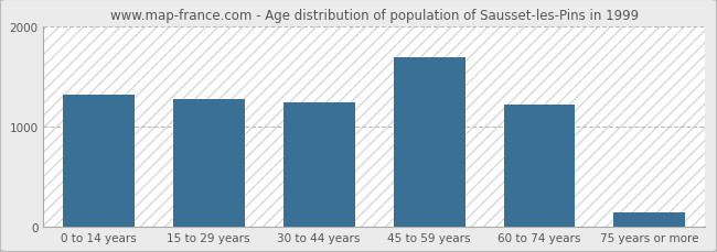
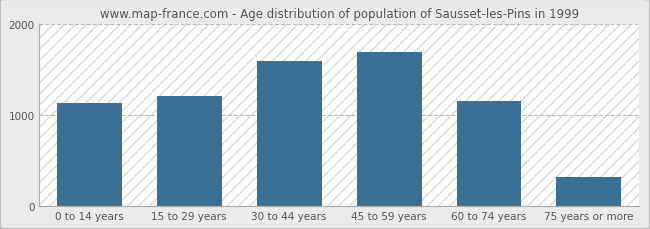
0 to 14 years: 1320 -> 1130
15 to 29 years: 1280 -> 1210
30 to 44 years: 1240 -> 1590
60 to 74 years: 1220 -> 1150
75 years or more: 140 -> 320
